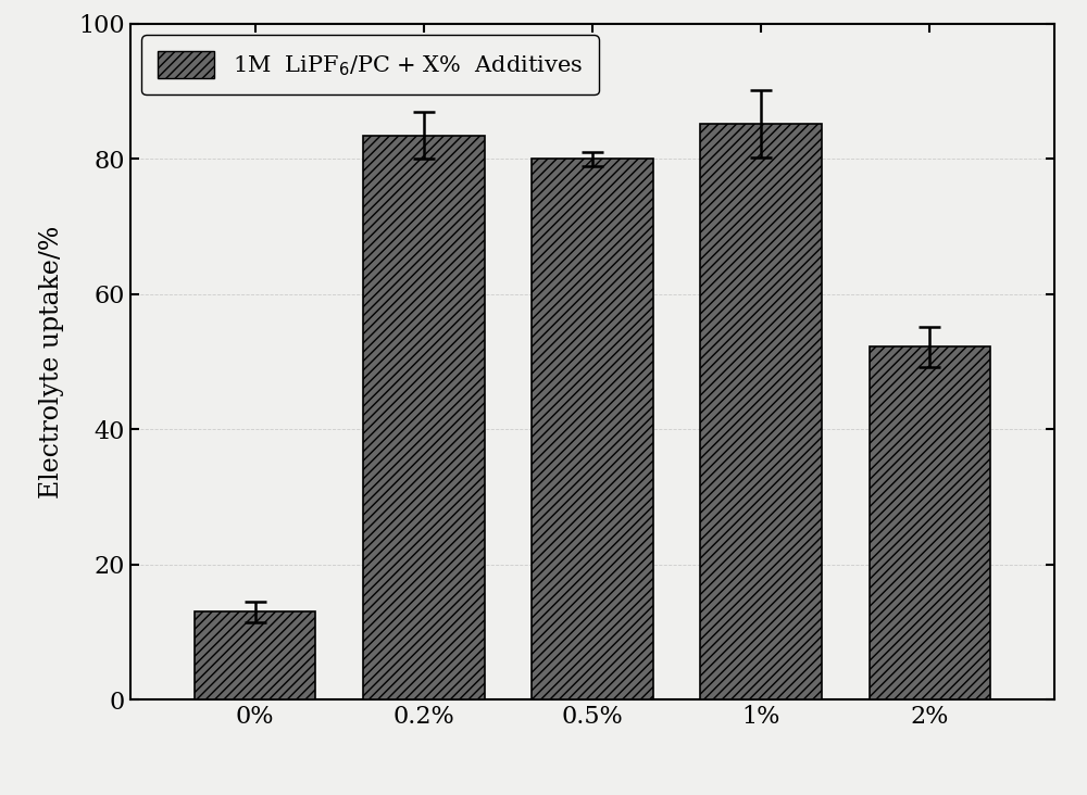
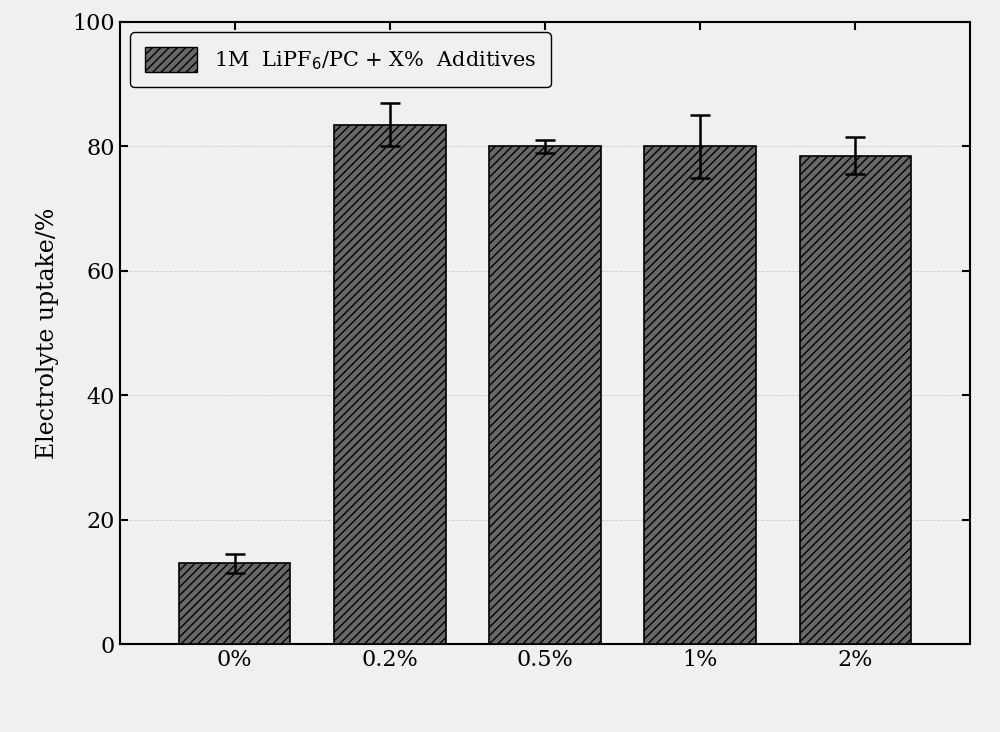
1%: 85.2 -> 80.0
2%: 52.2 -> 78.5
